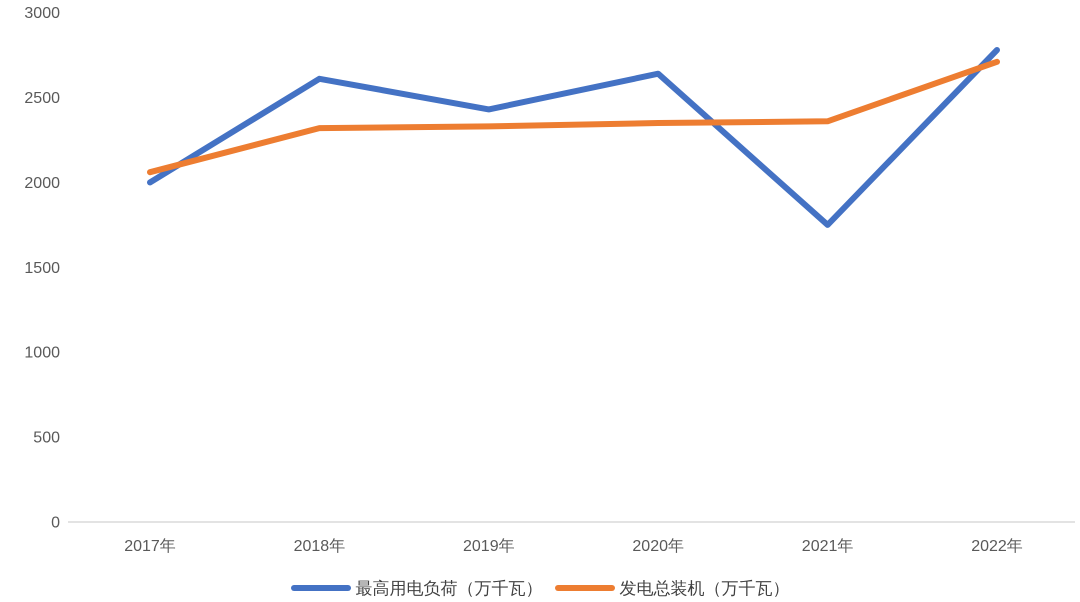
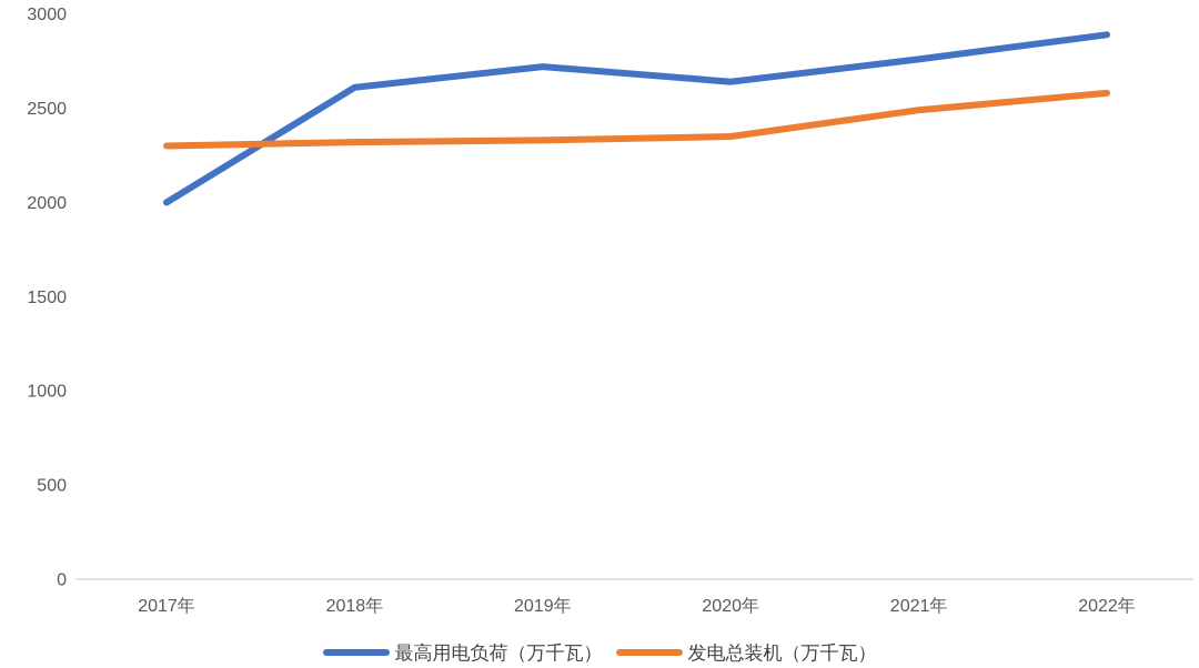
发电总装机（万千瓦）/2017年: 2060 -> 2300
最高用电负荷（万千瓦）/2019年: 2430 -> 2720
最高用电负荷（万千瓦）/2021年: 1750 -> 2760
发电总装机（万千瓦）/2021年: 2360 -> 2490
最高用电负荷（万千瓦）/2022年: 2780 -> 2890
发电总装机（万千瓦）/2022年: 2710 -> 2580
